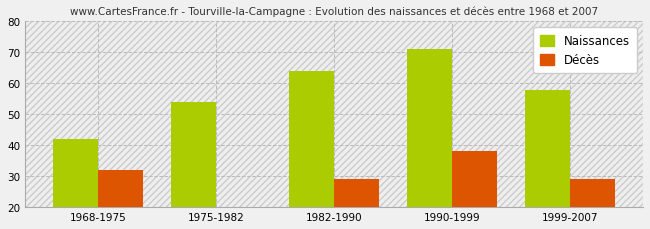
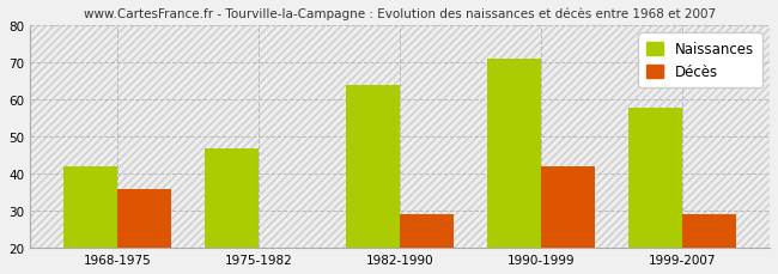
Décès/1968-1975: 32 -> 36
Naissances/1975-1982: 54 -> 47
Décès/1990-1999: 38 -> 42
